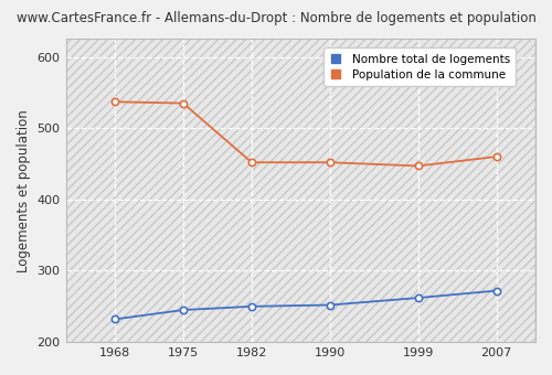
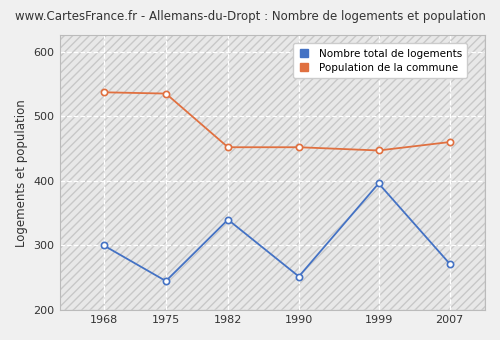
Nombre total de logements/1968: 232 -> 300
Nombre total de logements/1982: 250 -> 340
Nombre total de logements/1999: 262 -> 396
